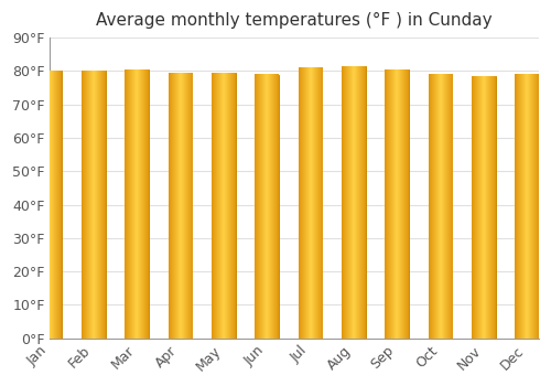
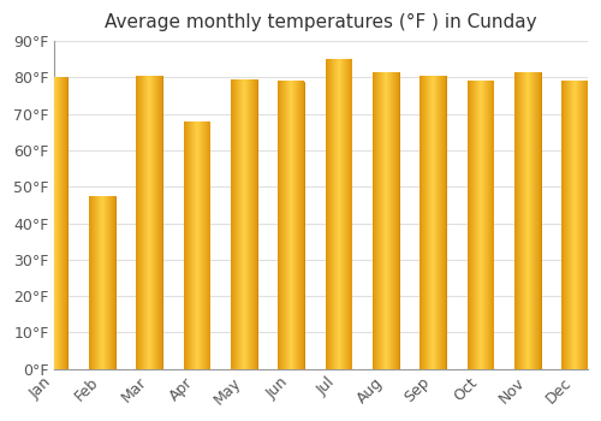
Feb: 80.0°F -> 47.5°F
Apr: 79.5°F -> 68.0°F
Jul: 81.0°F -> 85.0°F
Nov: 78.5°F -> 81.5°F
